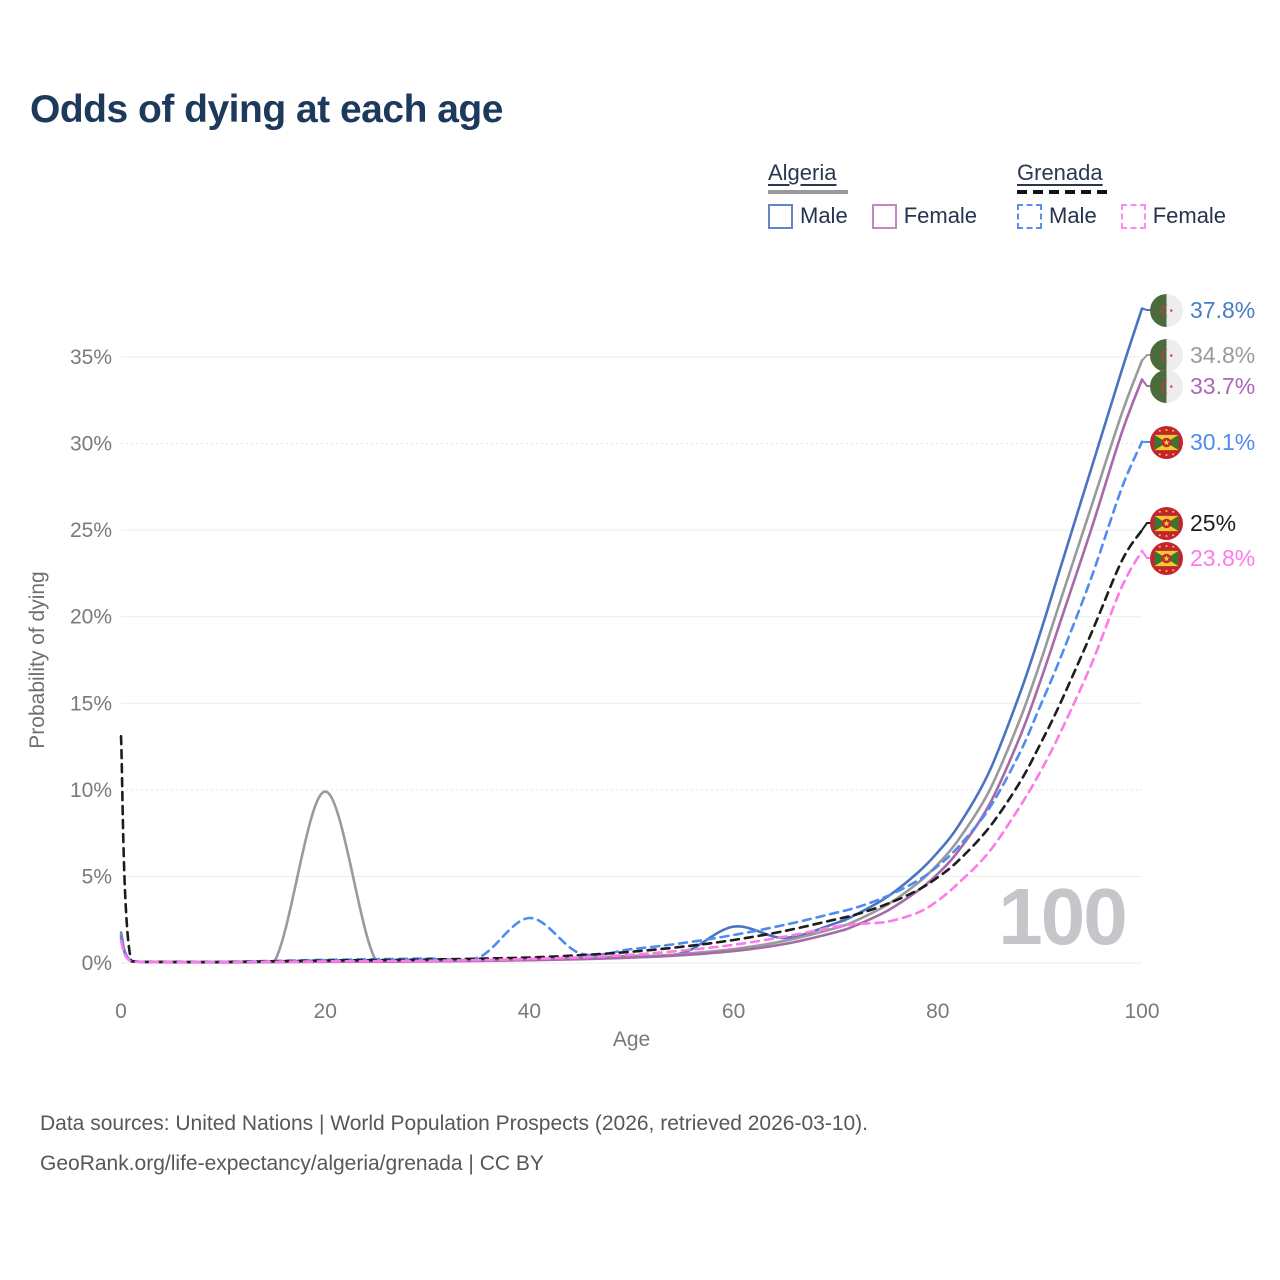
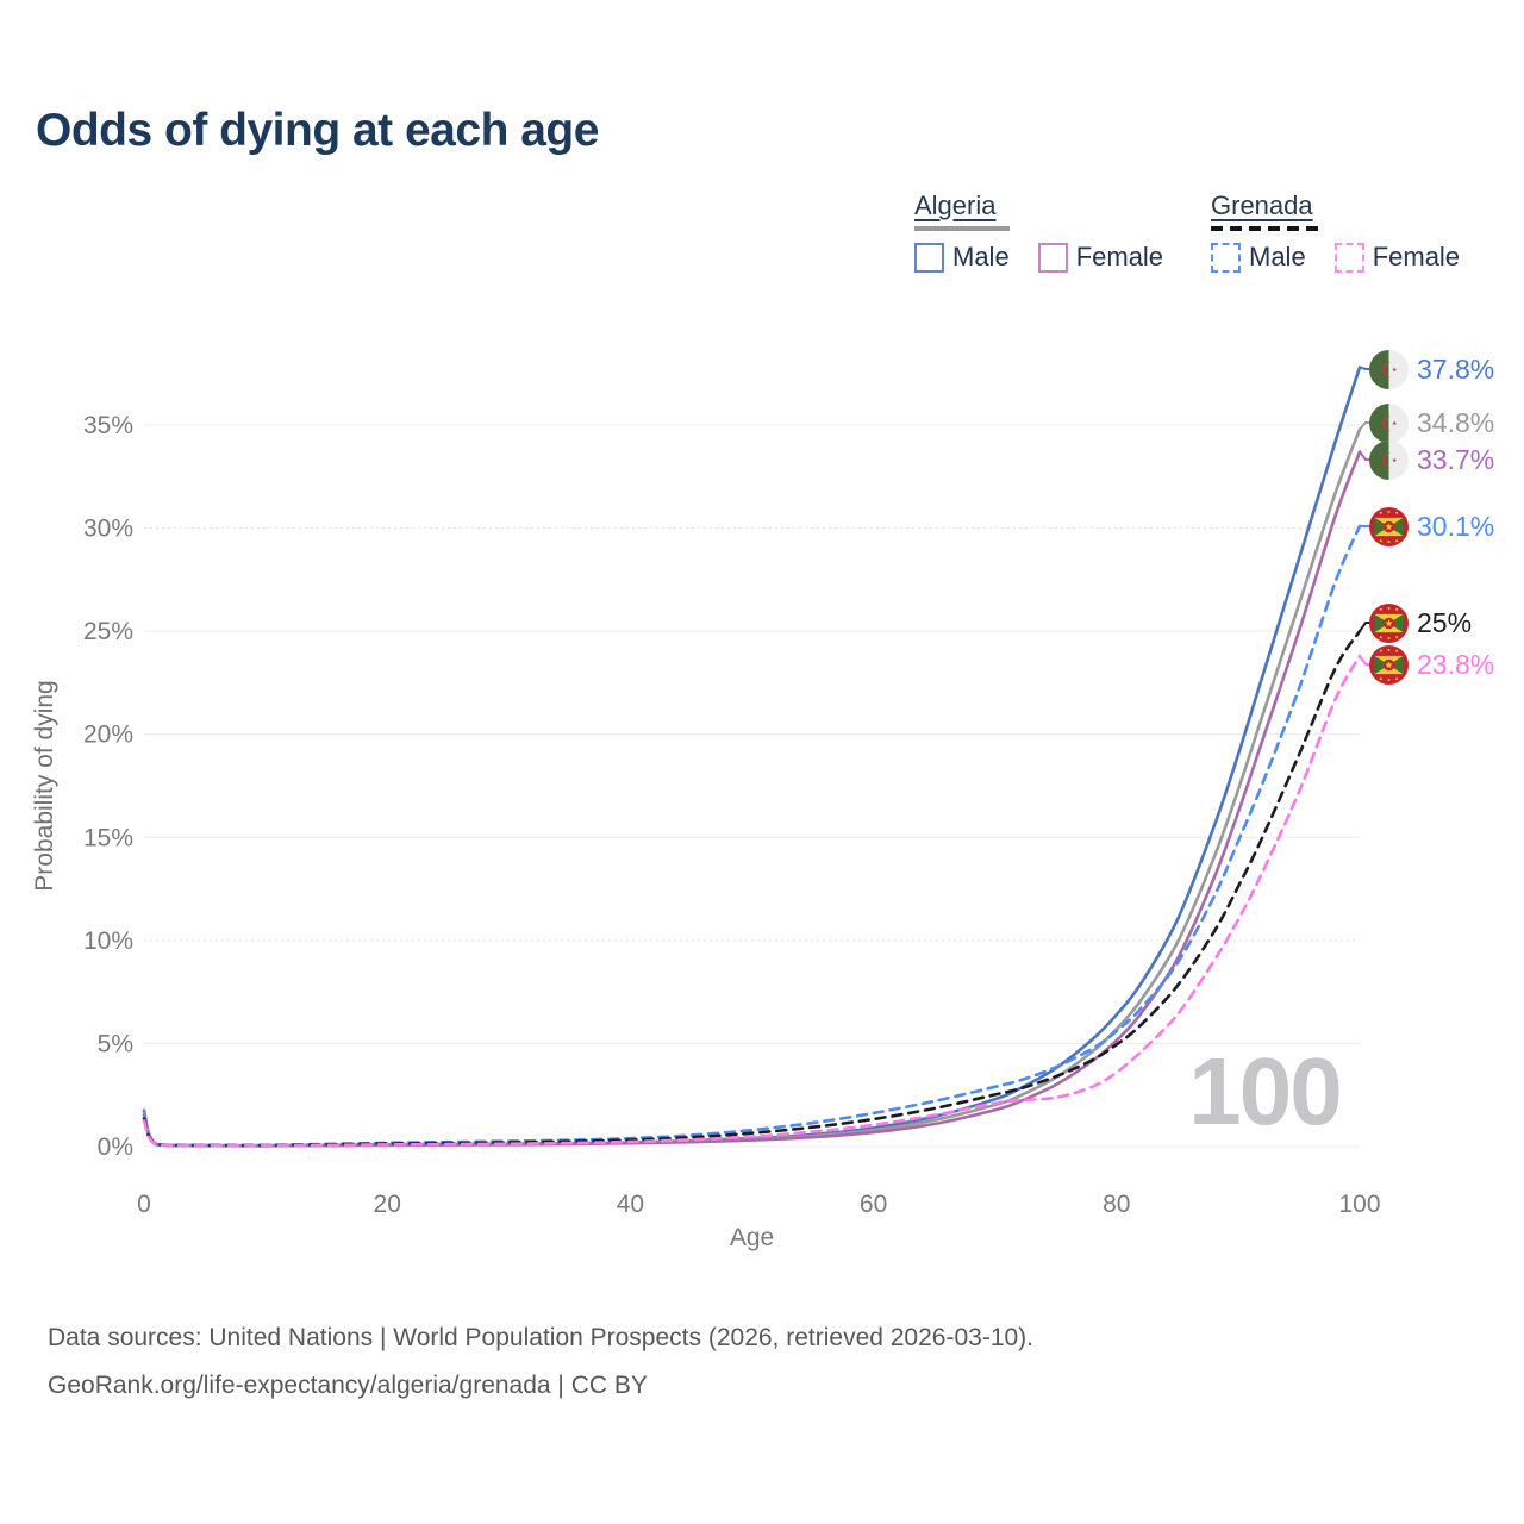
Grenada/0: 13.1% -> 1.4%
Algeria/20: 9.9% -> 0.1%
Grenada Male/40: 2.6% -> 0.4%
Algeria Male/60: 2.1% -> 0.9%
